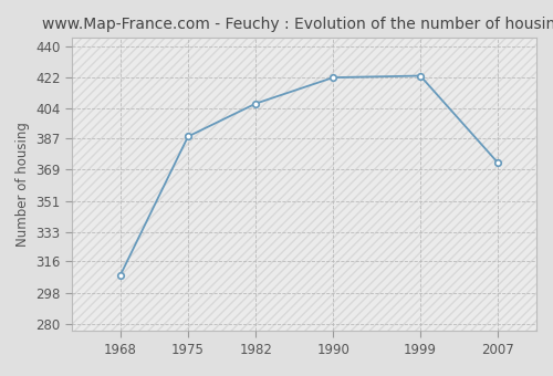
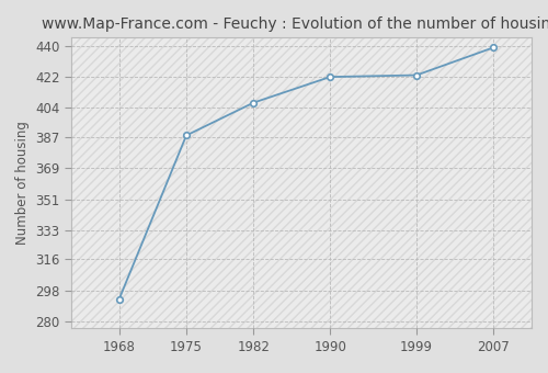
1968: 308 -> 293
2007: 373 -> 439
